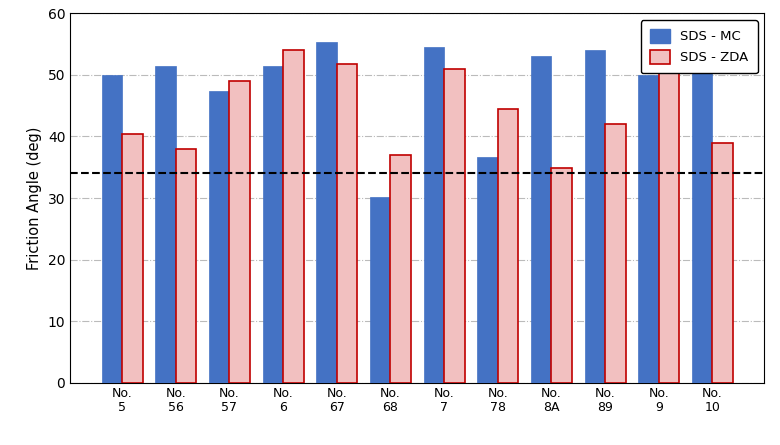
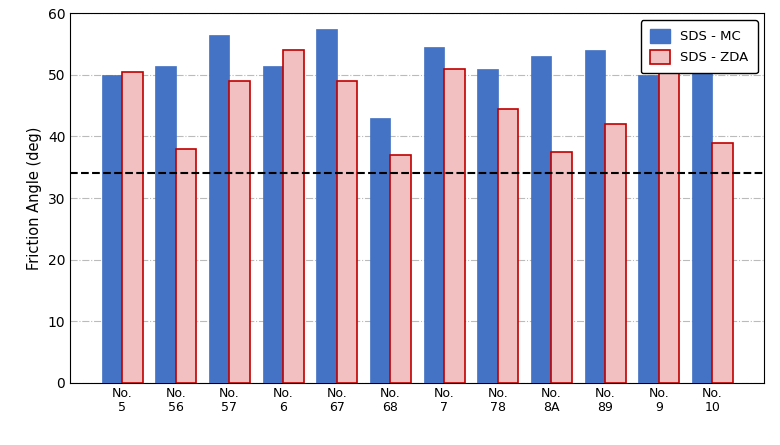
SDS - ZDA/No. 5: 40.4 -> 50.5
SDS - MC/No. 57: 47.4 -> 56.5
SDS - MC/No. 67: 55.4 -> 57.5
SDS - ZDA/No. 67: 51.8 -> 49.0
SDS - MC/No. 68: 30.2 -> 43.0
SDS - MC/No. 78: 36.6 -> 51.0
SDS - ZDA/No. 8A: 34.8 -> 37.5
